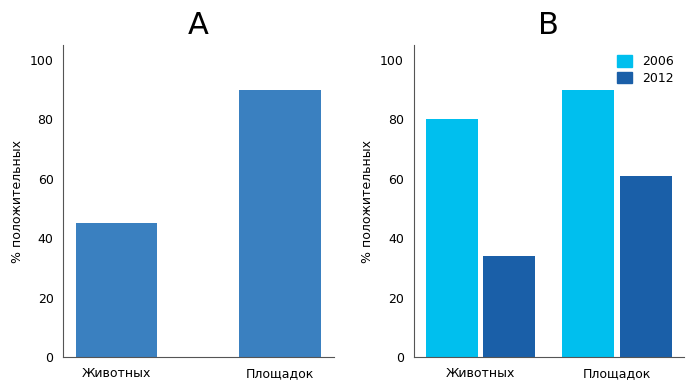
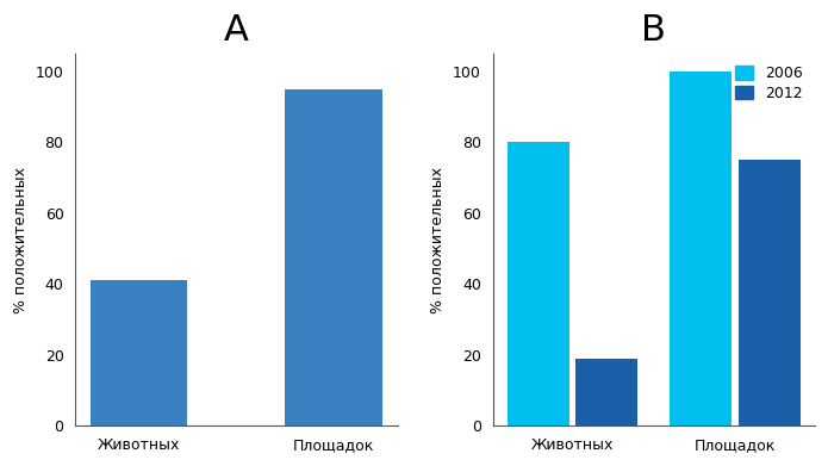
A/Животных: 45 -> 41
A/Площадок: 90 -> 95
B/2012/Животных: 34 -> 19
B/2006/Площадок: 90 -> 100
B/2012/Площадок: 61 -> 75
